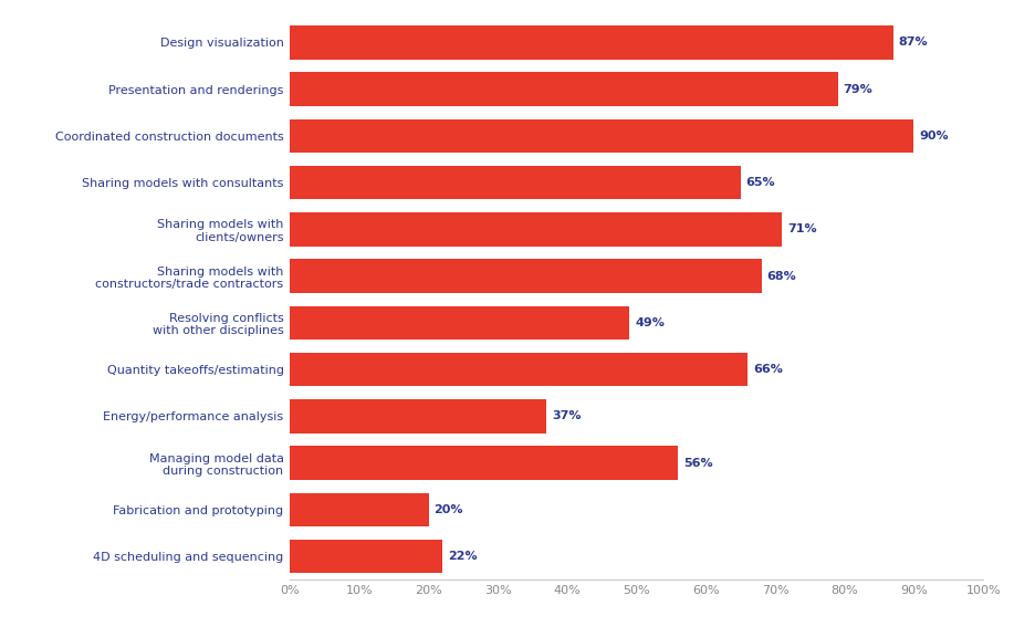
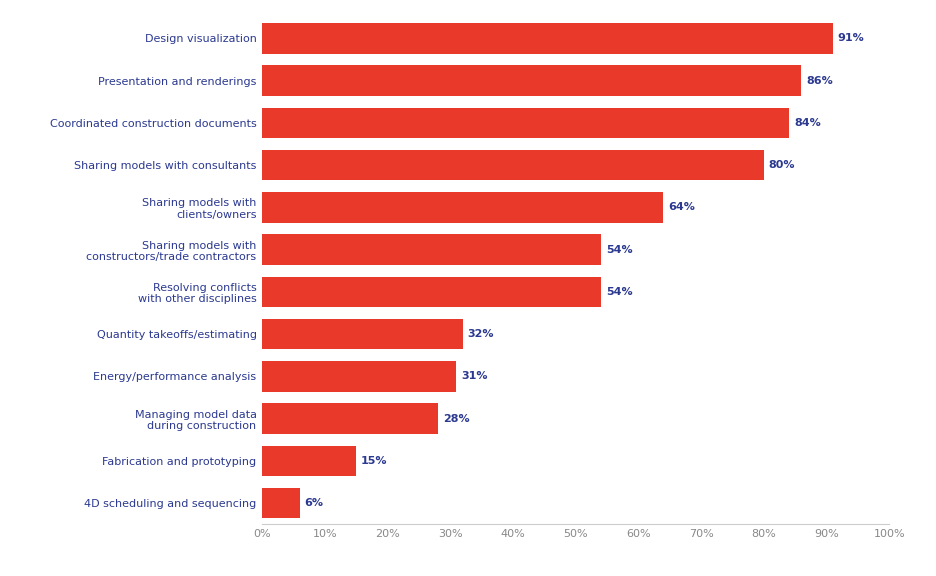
Design visualization: 87% -> 91%
Presentation and renderings: 79% -> 86%
Coordinated construction documents: 90% -> 84%
Sharing models with consultants: 65% -> 80%
Sharing models with clients/owners: 71% -> 64%
Sharing models with constructors/trade contractors: 68% -> 54%
Resolving conflicts with other disciplines: 49% -> 54%
Quantity takeoffs/estimating: 66% -> 32%
Energy/performance analysis: 37% -> 31%
Managing model data during construction: 56% -> 28%
Fabrication and prototyping: 20% -> 15%
4D scheduling and sequencing: 22% -> 6%
